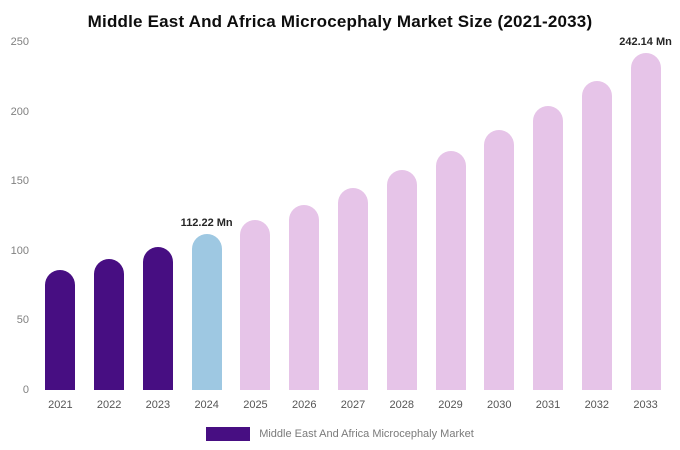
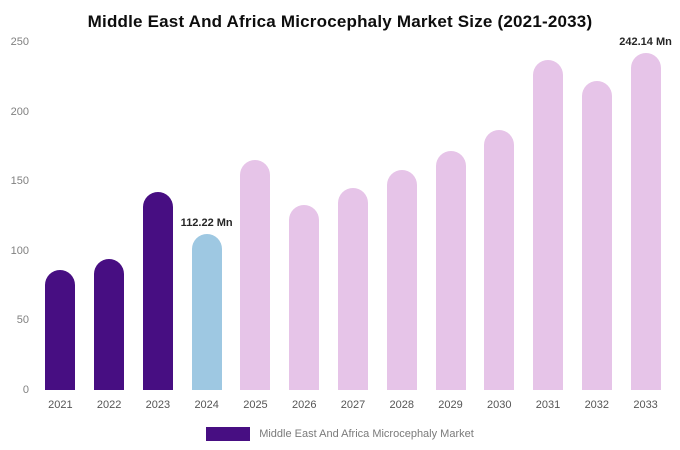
2023: 103 -> 142
2025: 122 -> 165
2031: 204 -> 237
